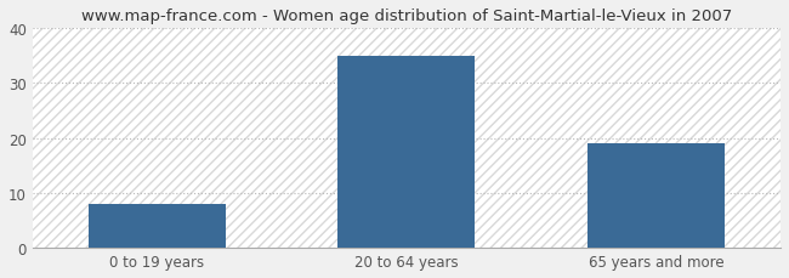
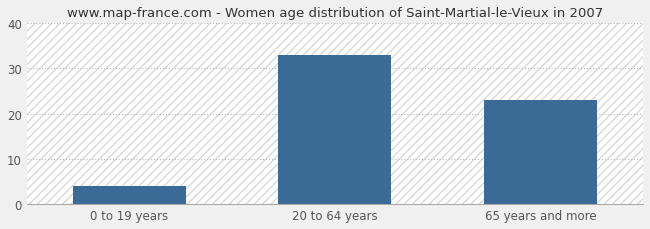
0 to 19 years: 8 -> 4
20 to 64 years: 35 -> 33
65 years and more: 19 -> 23
